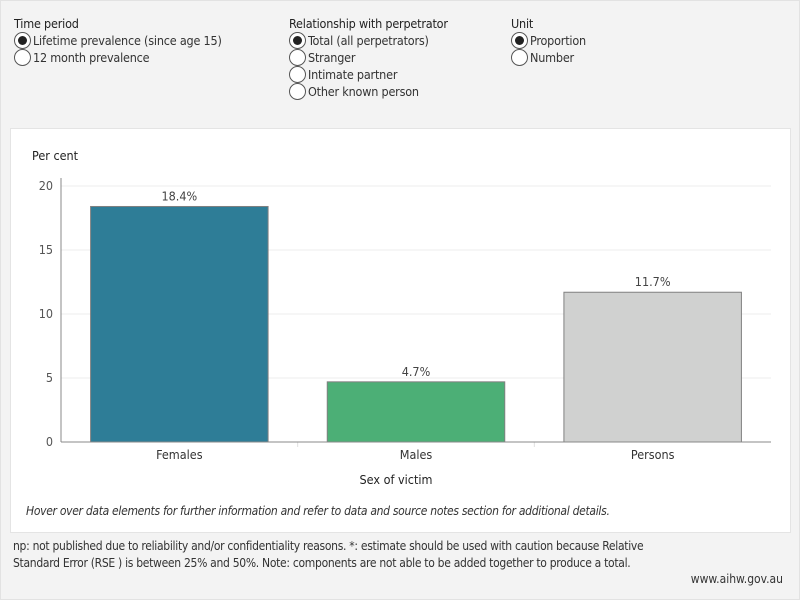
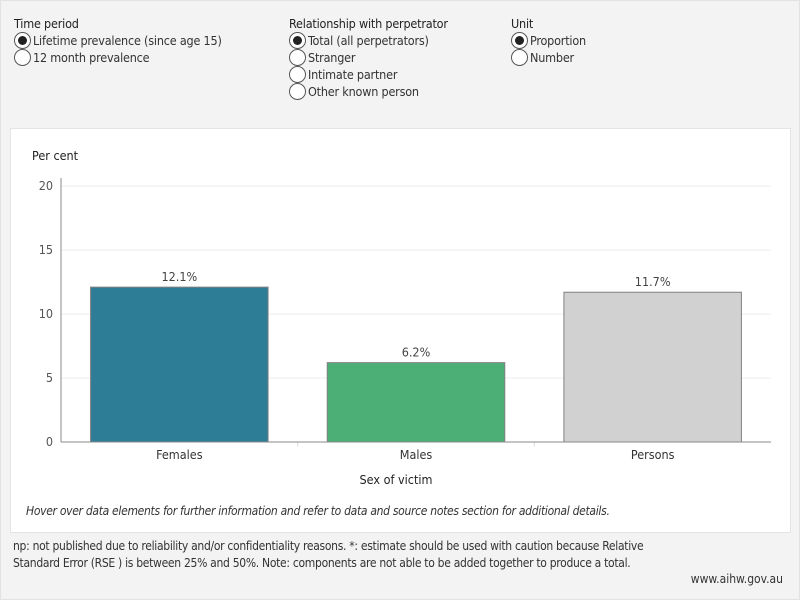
Females: 18.4% -> 12.1%
Males: 4.7% -> 6.2%
